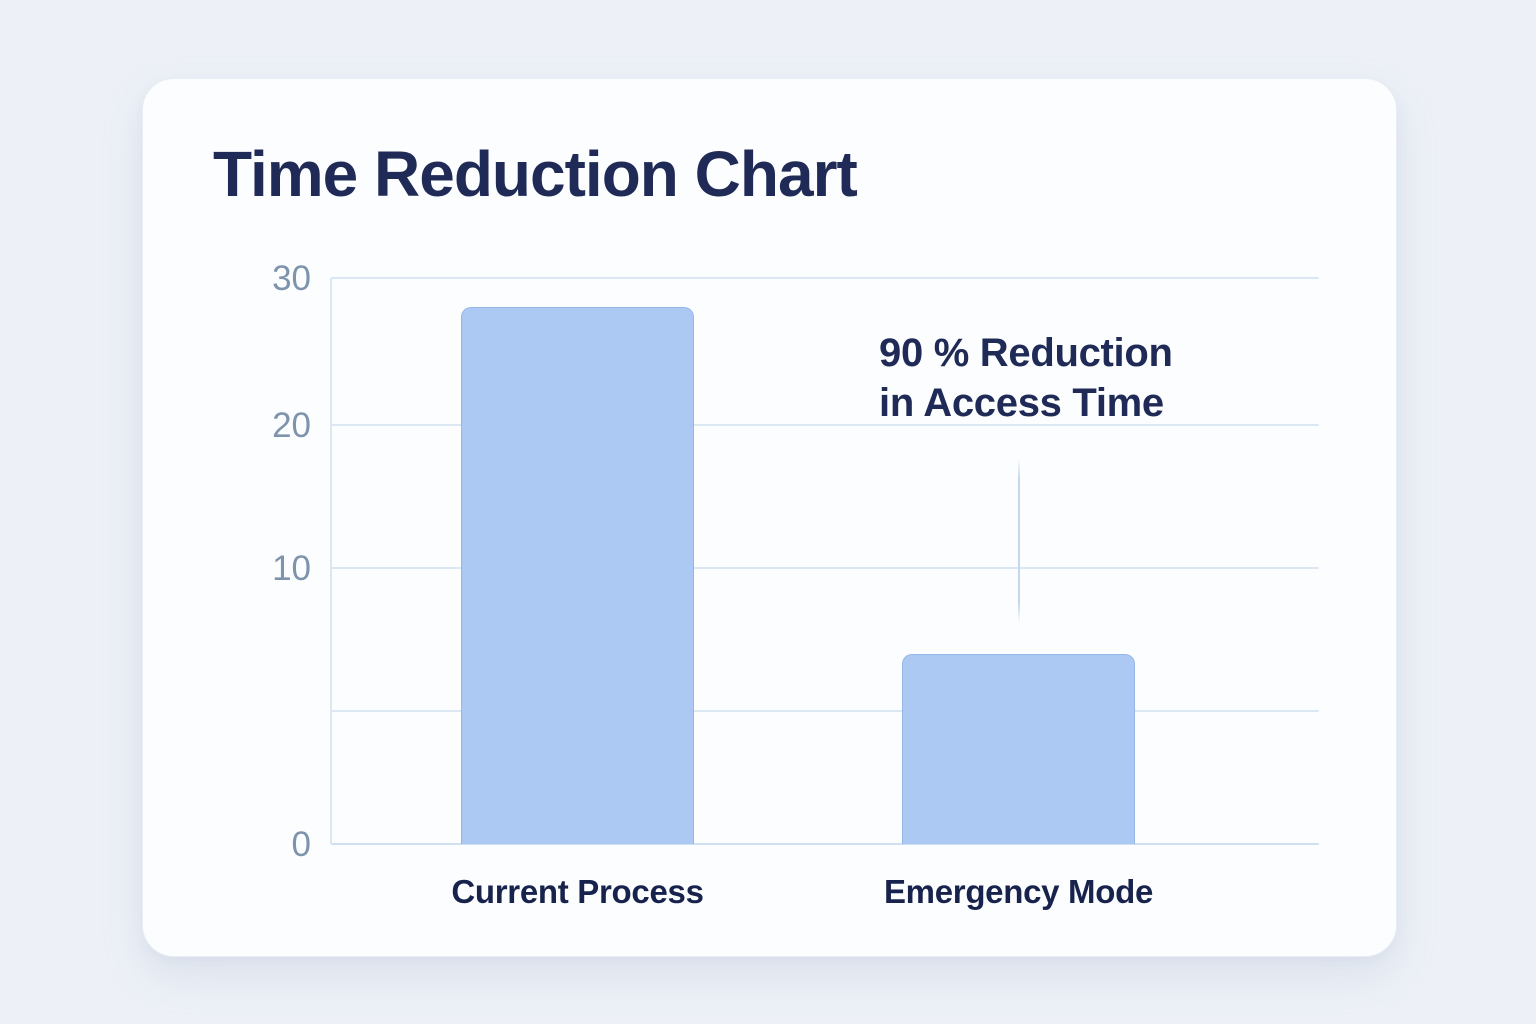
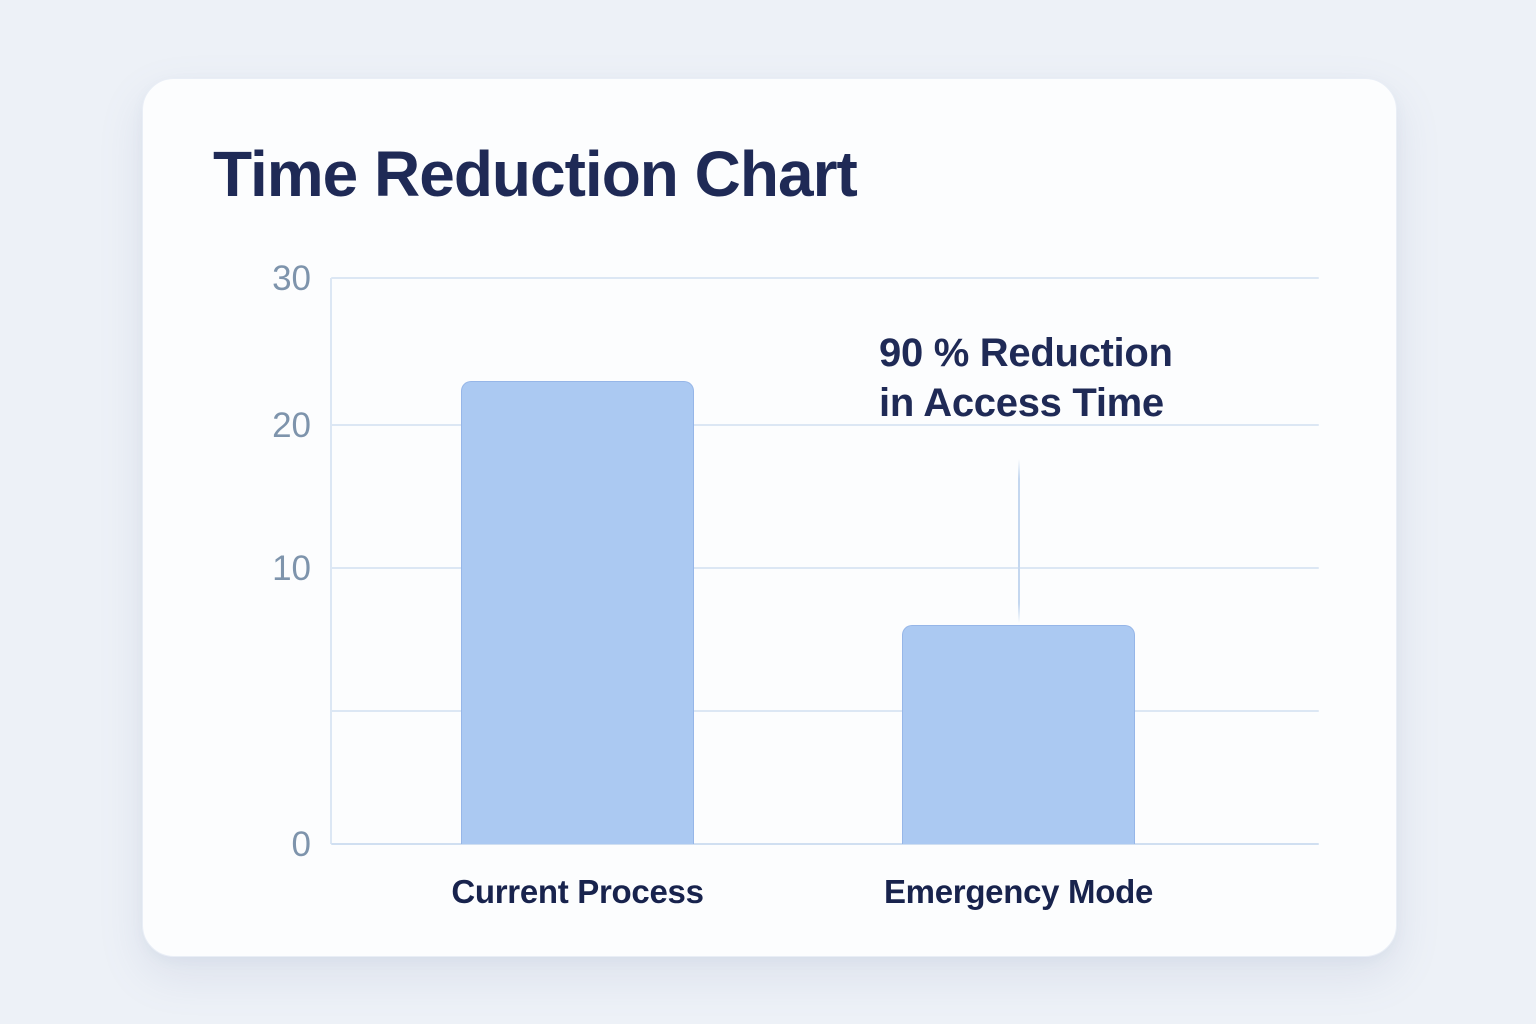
Current Process: 28 -> 23
Emergency Mode: 7 -> 8
